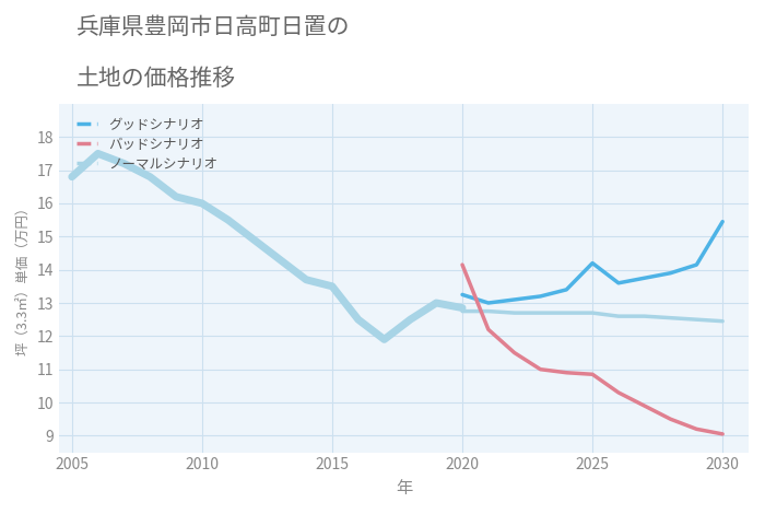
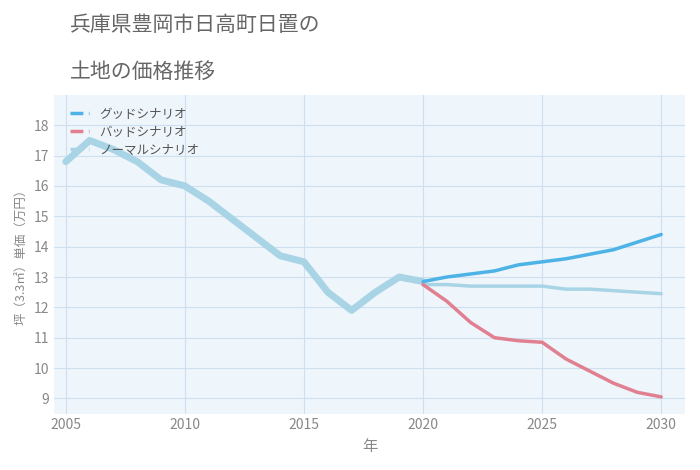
グッドシナリオ/2020: 13.25 -> 12.85
バッドシナリオ/2020: 14.15 -> 12.75
グッドシナリオ/2025: 14.20 -> 13.50
グッドシナリオ/2030: 15.45 -> 14.40
